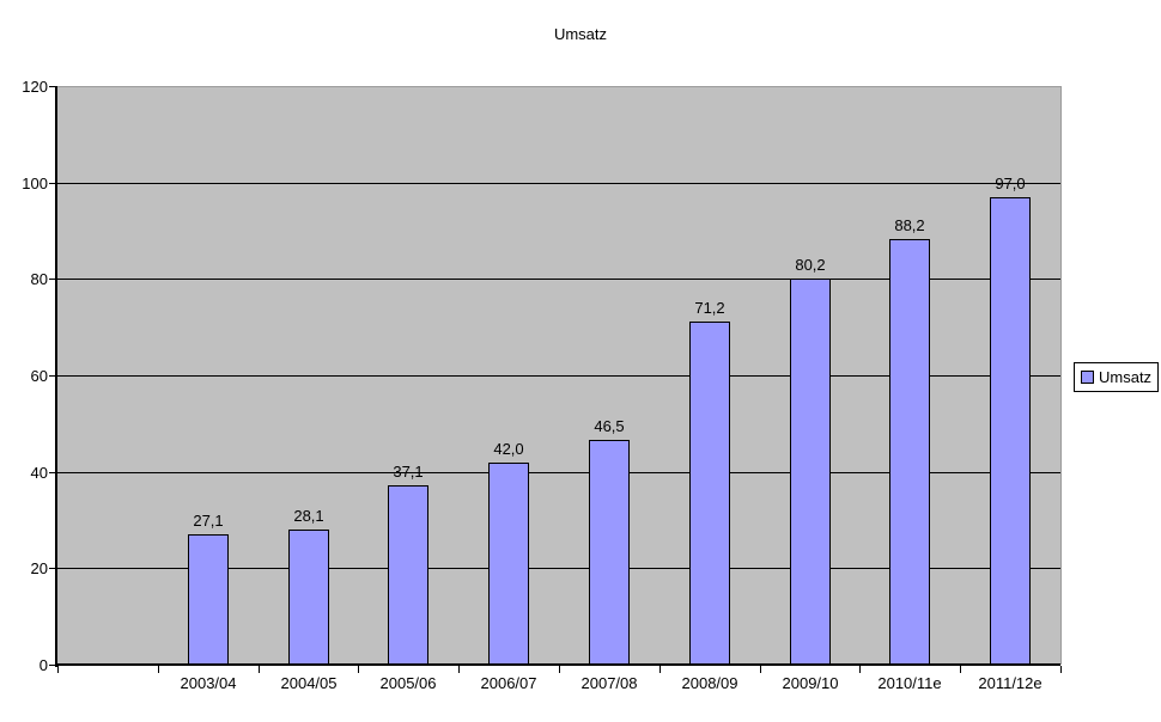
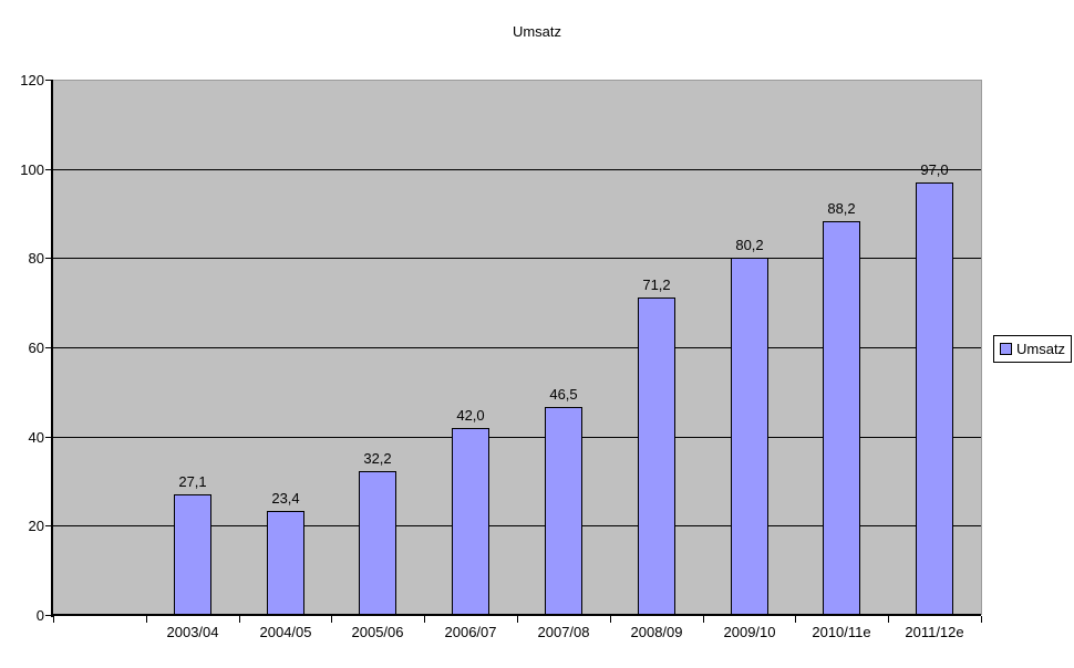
2004/05: 28,1 -> 23,4
2005/06: 37,1 -> 32,2
